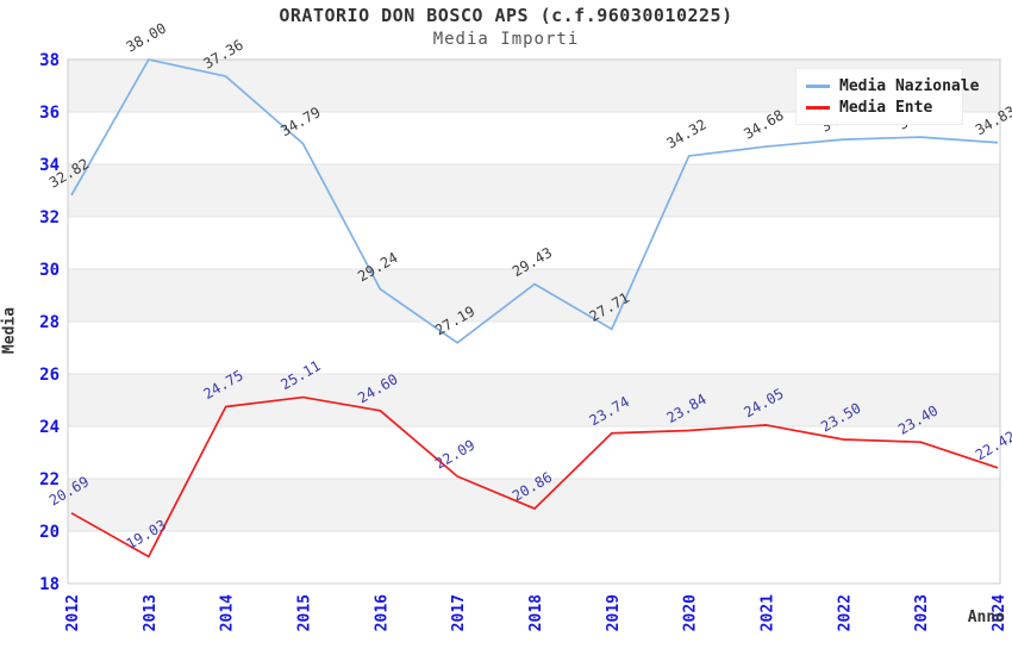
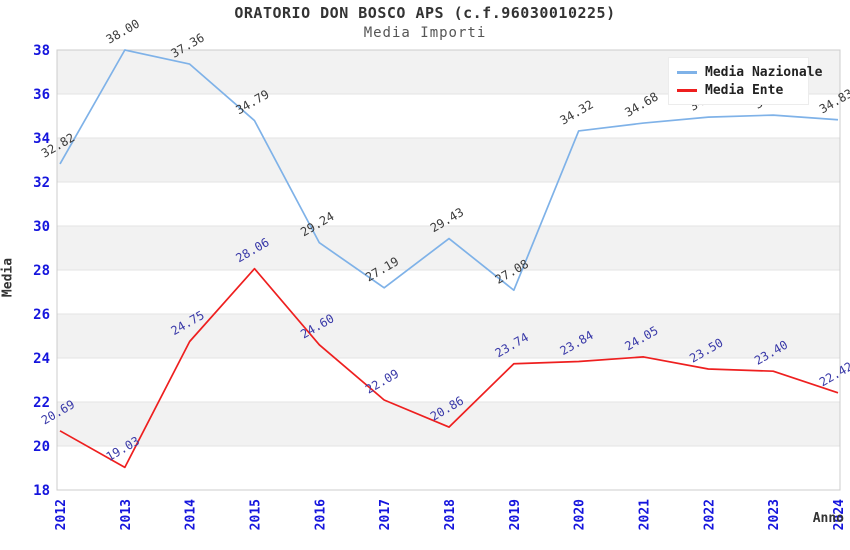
Media Ente/2015: 25.11 -> 28.06
Media Nazionale/2019: 27.71 -> 27.08
